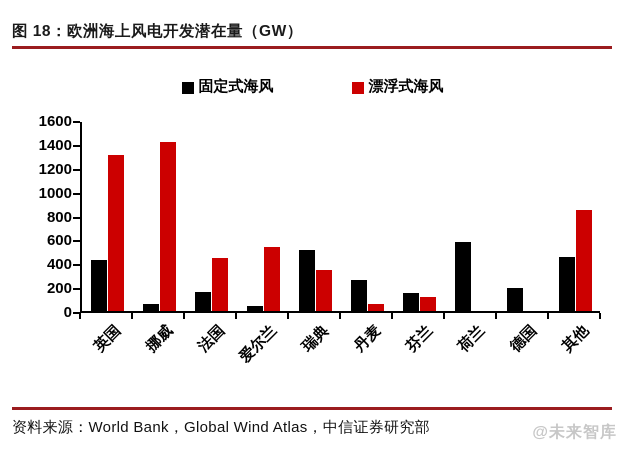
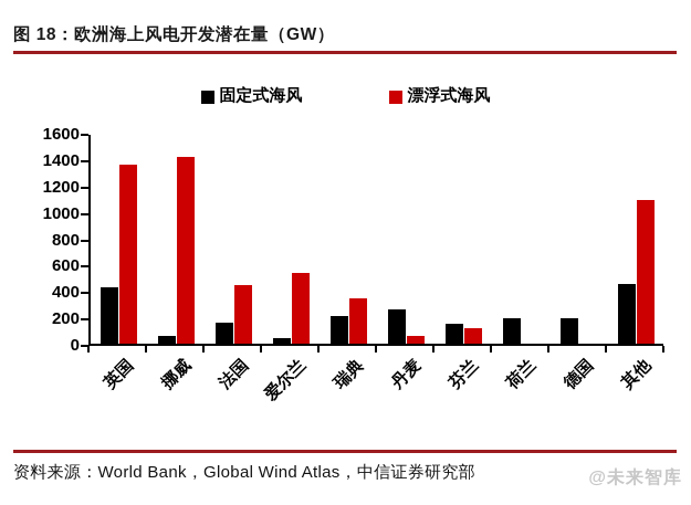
漂浮式海风/英国: 1310 -> 1360
固定式海风/瑞典: 510 -> 210
固定式海风/荷兰: 580 -> 200
漂浮式海风/其他: 850 -> 1090
